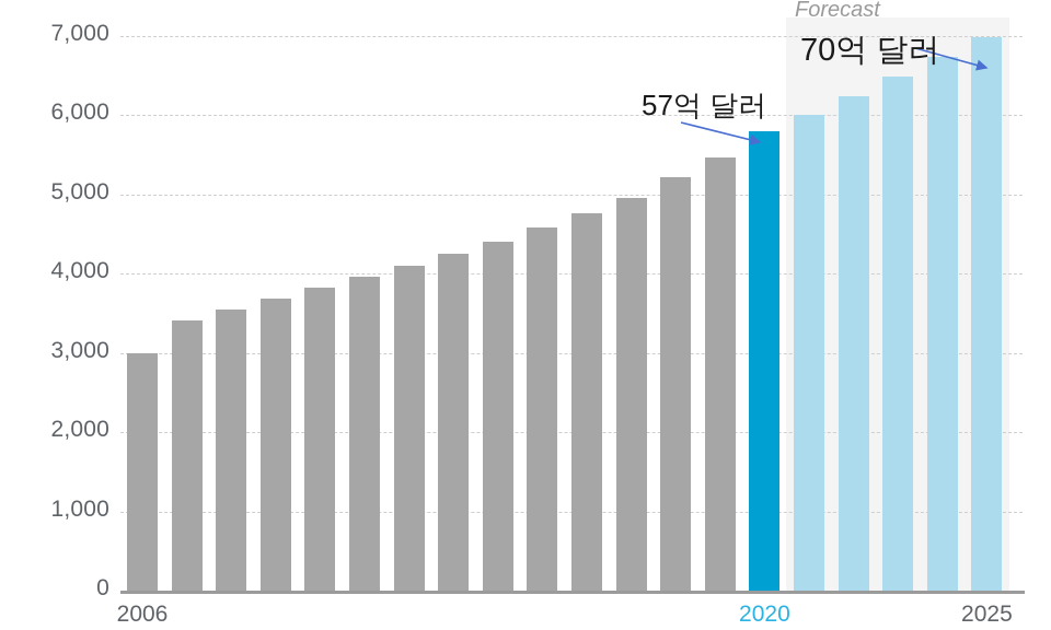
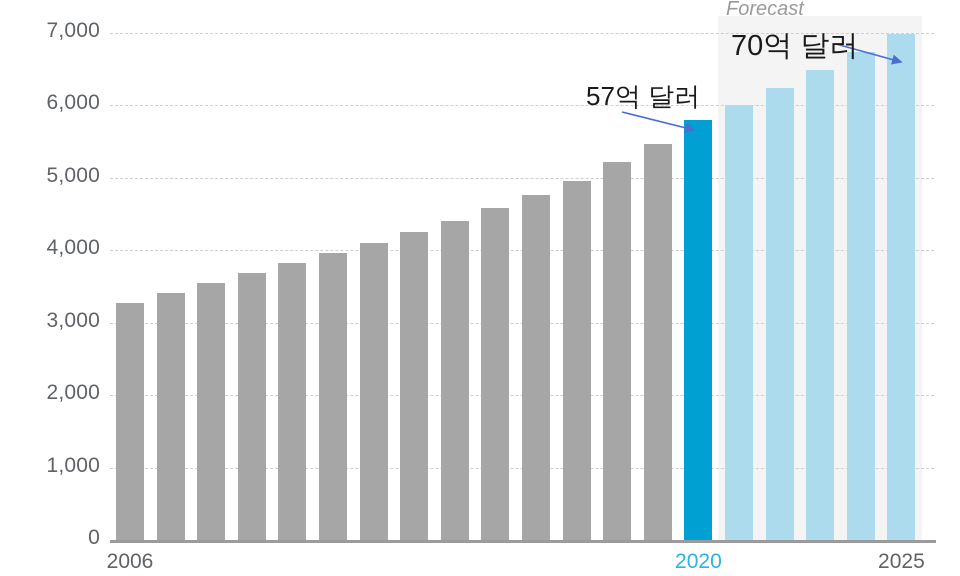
2006: 3000 -> 3300
